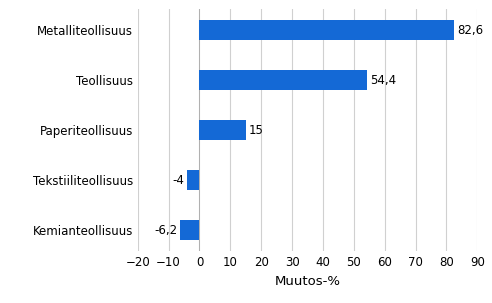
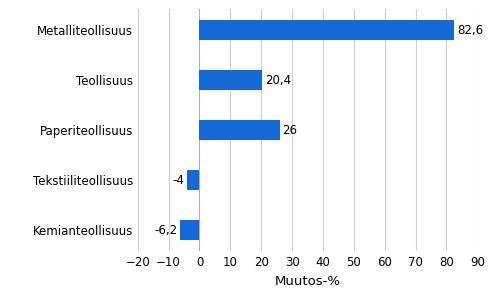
Teollisuus: 54,4 -> 20,4
Paperiteollisuus: 15 -> 26
